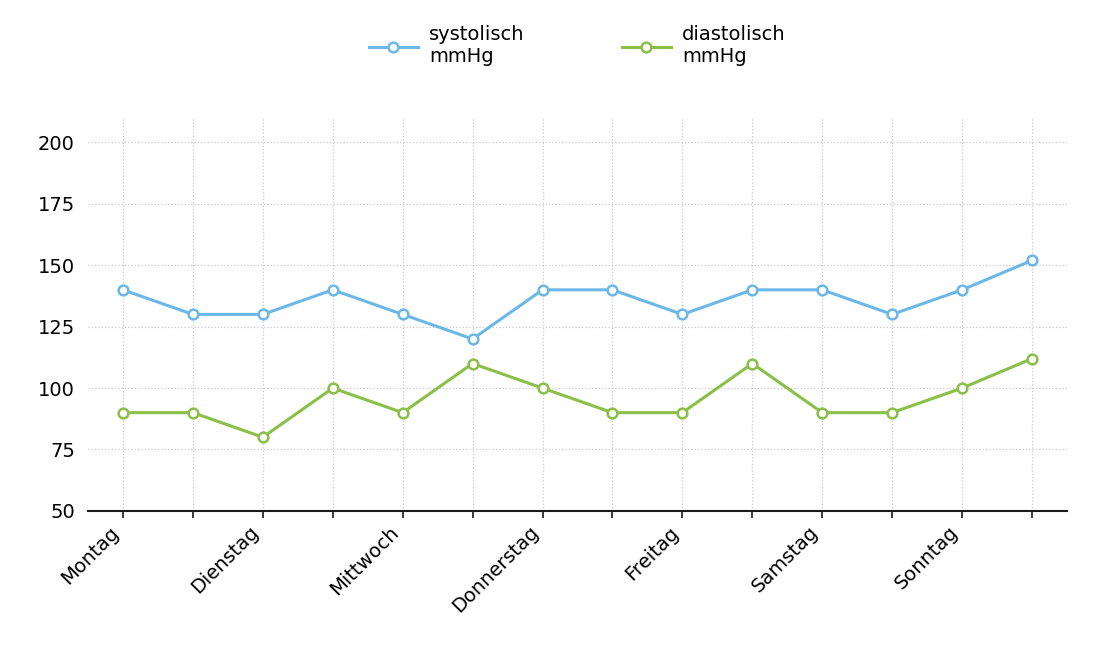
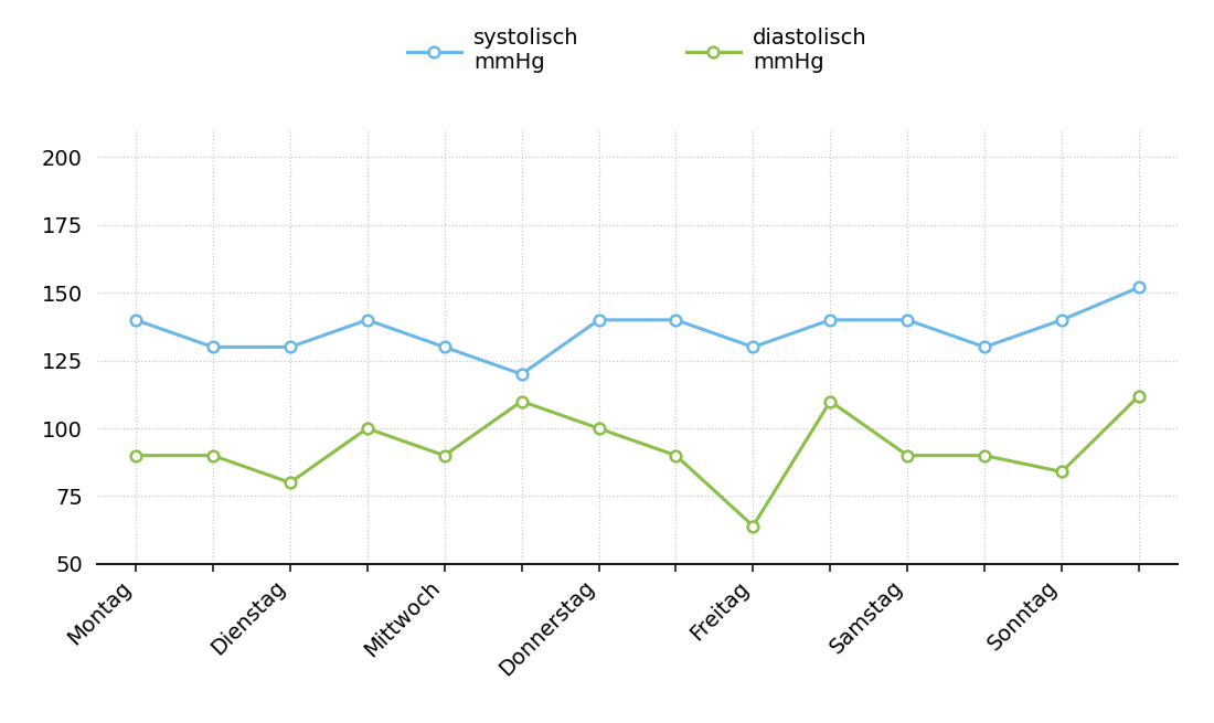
diastolisch mmHg/Freitag: 90 -> 64
diastolisch mmHg/Sonntag: 100 -> 84
